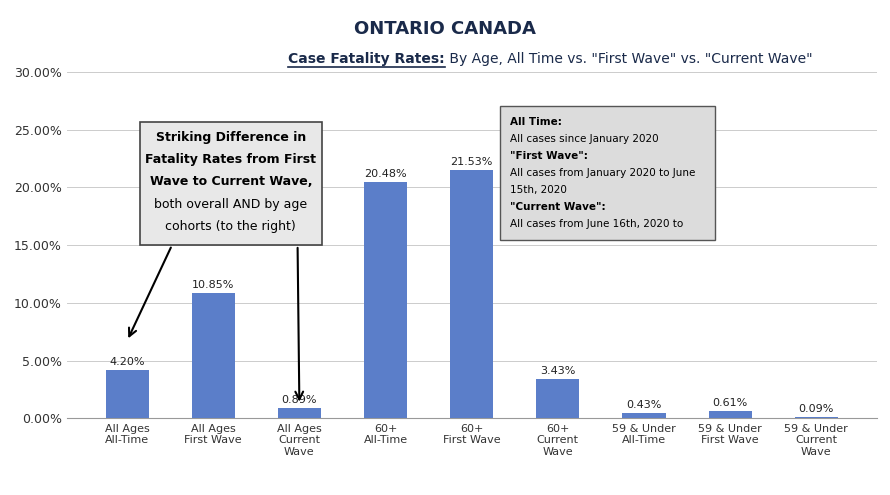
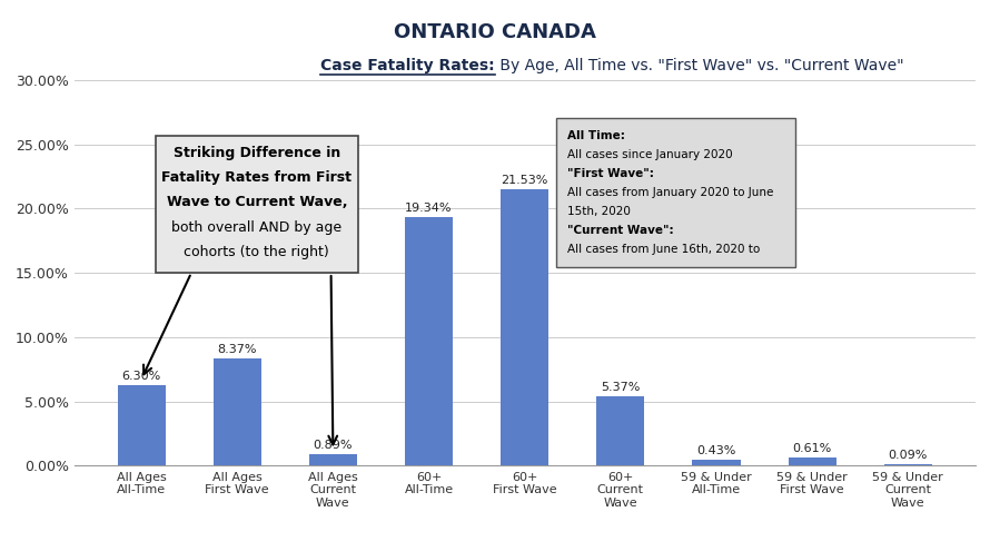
All Ages All-Time: 4.20% -> 6.30%
All Ages First Wave: 10.85% -> 8.37%
60+ All-Time: 20.48% -> 19.34%
60+ Current Wave: 3.43% -> 5.37%
